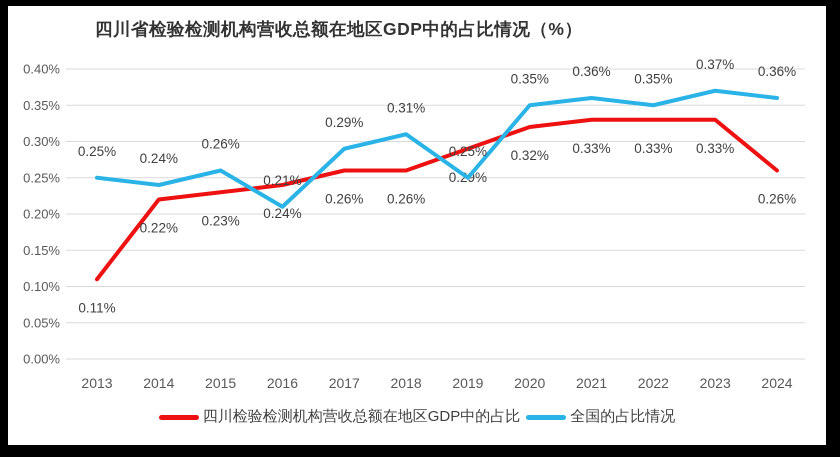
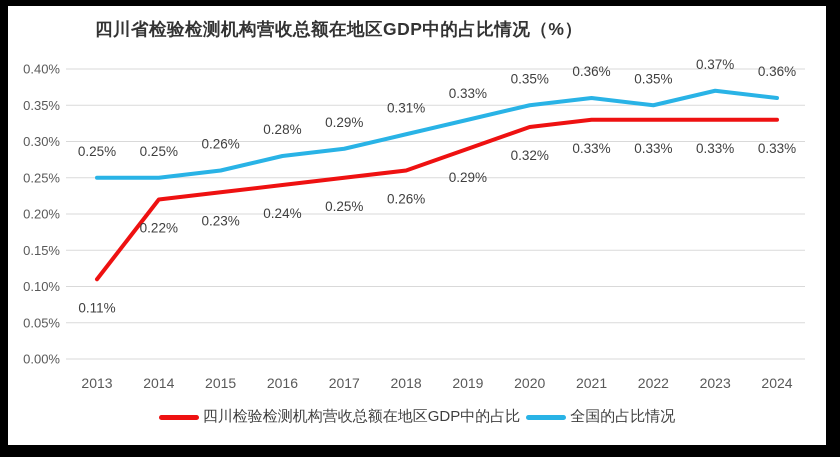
全国的占比情况/2014: 0.24% -> 0.25%
全国的占比情况/2016: 0.21% -> 0.28%
四川检验检测机构营收总额在地区GDP中的占比/2017: 0.26% -> 0.25%
全国的占比情况/2019: 0.25% -> 0.33%
四川检验检测机构营收总额在地区GDP中的占比/2024: 0.26% -> 0.33%
